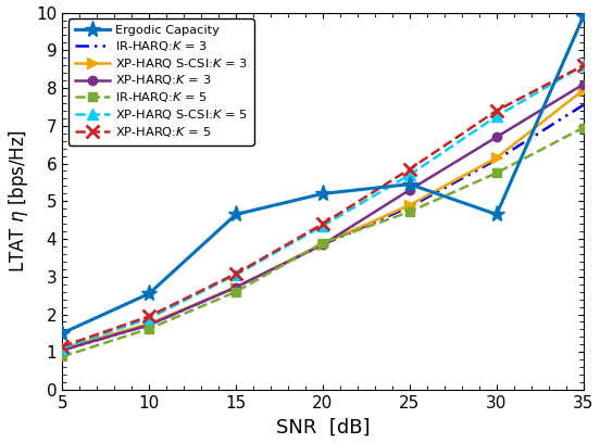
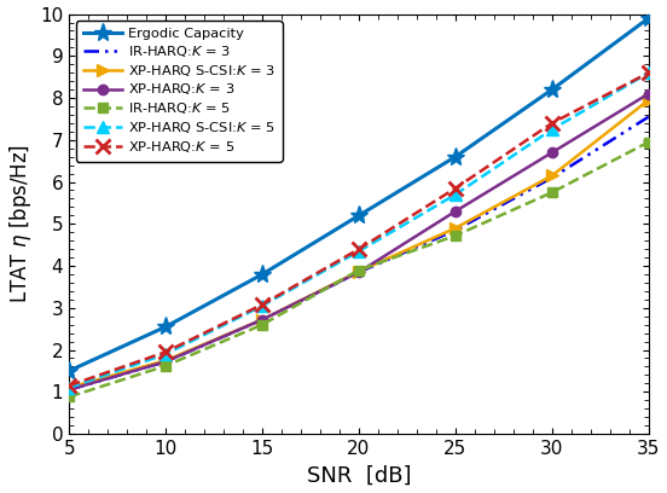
Ergodic Capacity/15: 4.65 -> 3.80
Ergodic Capacity/25: 5.45 -> 6.60
Ergodic Capacity/30: 4.65 -> 8.20
